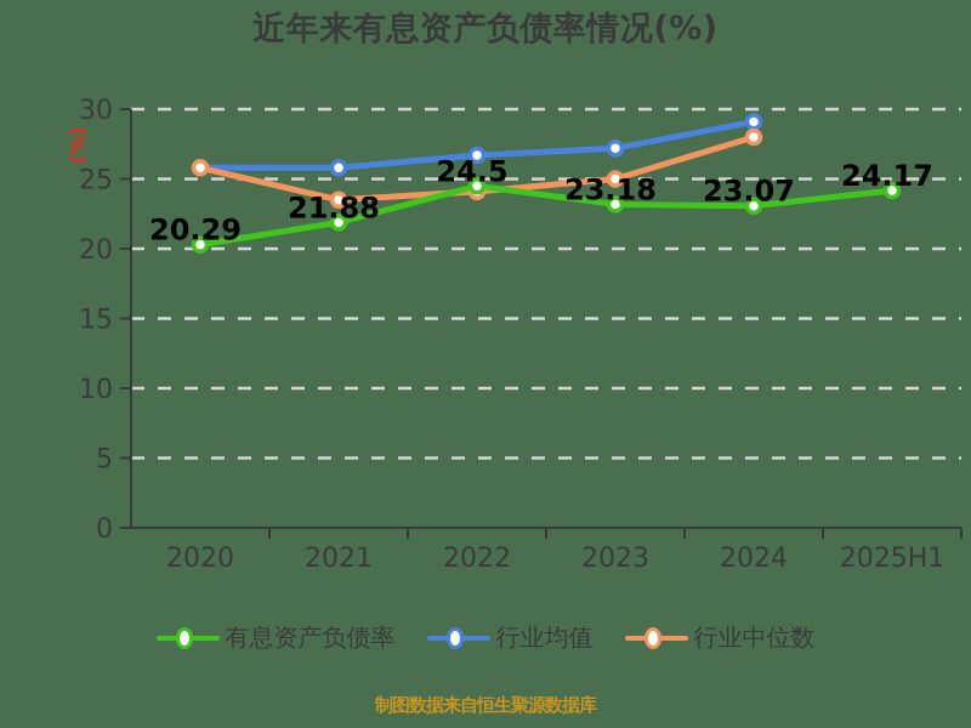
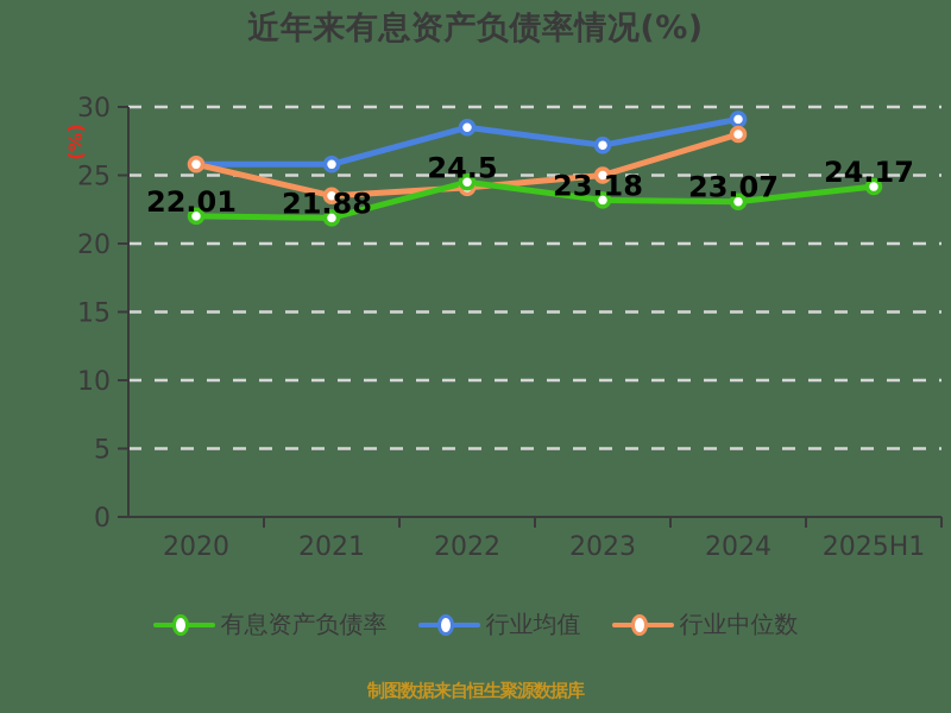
有息资产负债率/2020: 20.29 -> 22.01
行业均值/2022: 26.7 -> 28.5
